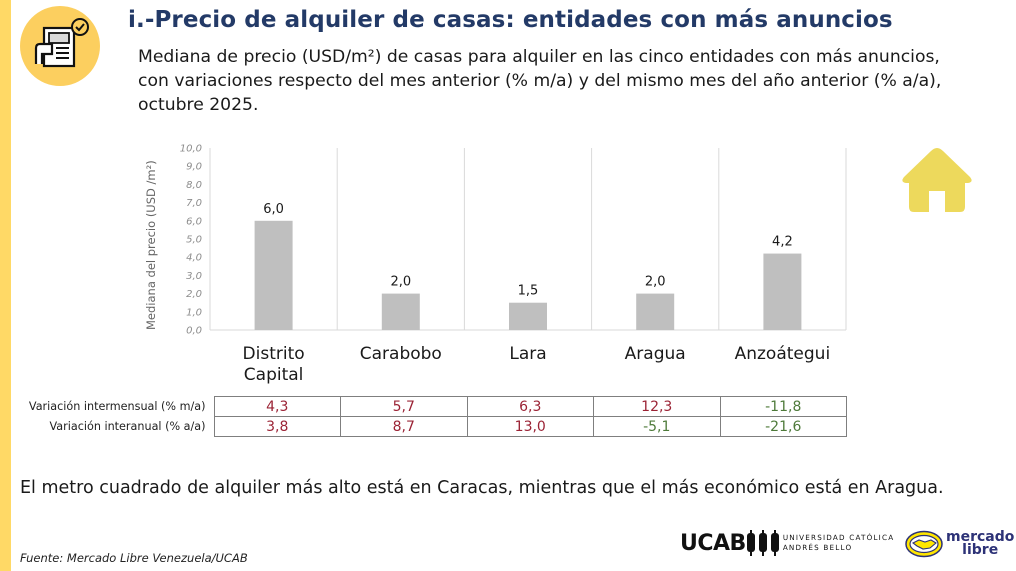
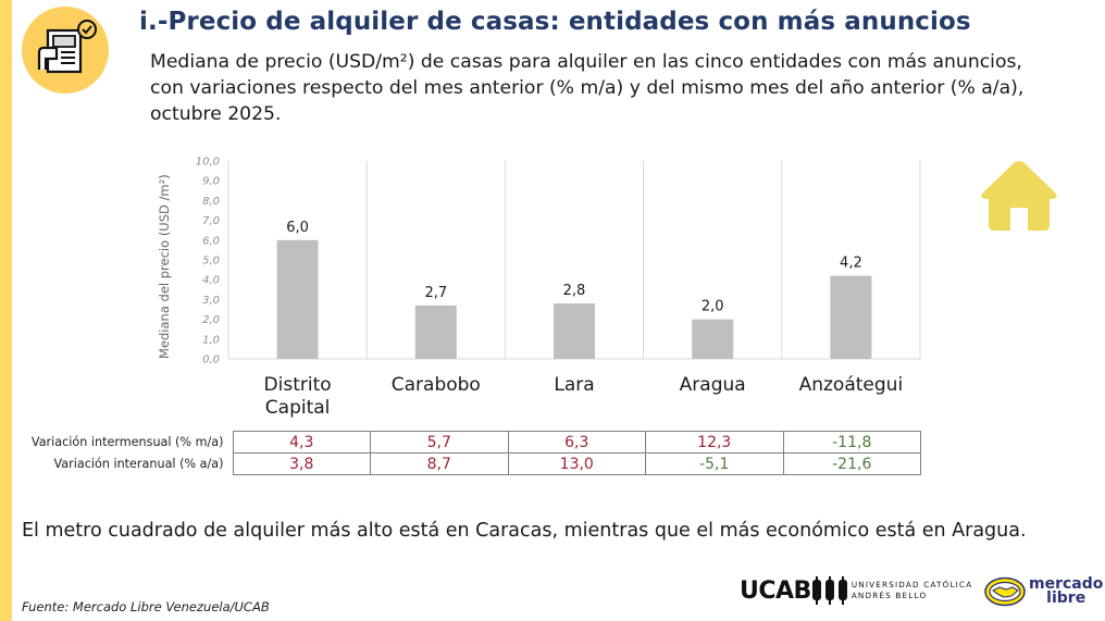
Carabobo: 2,0 -> 2,7
Lara: 1,5 -> 2,8
